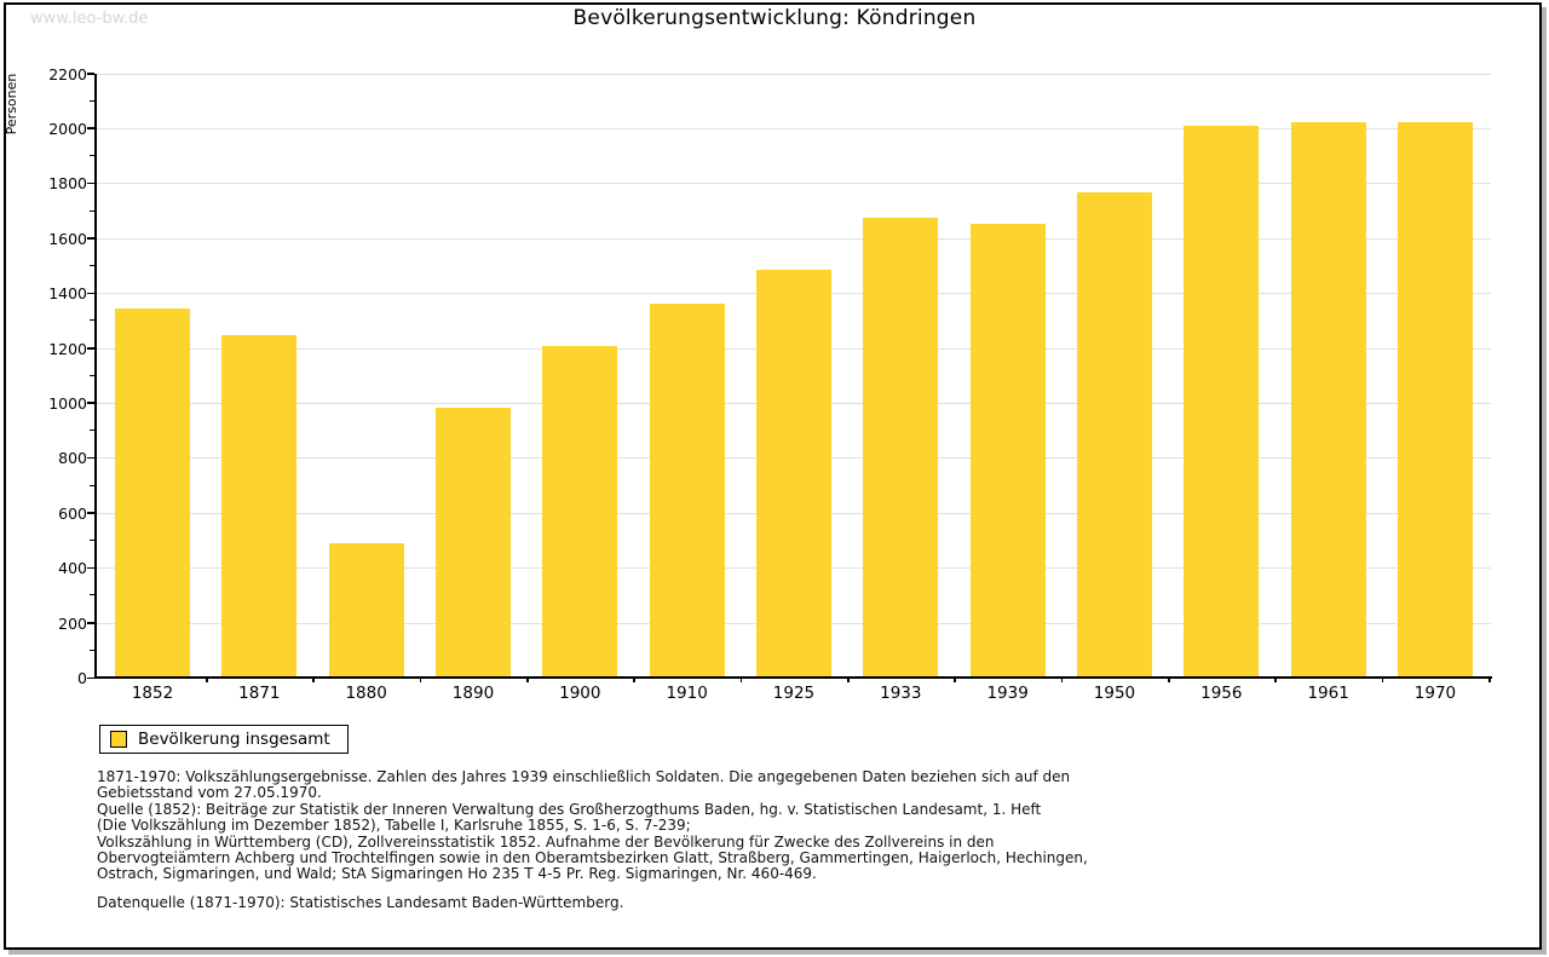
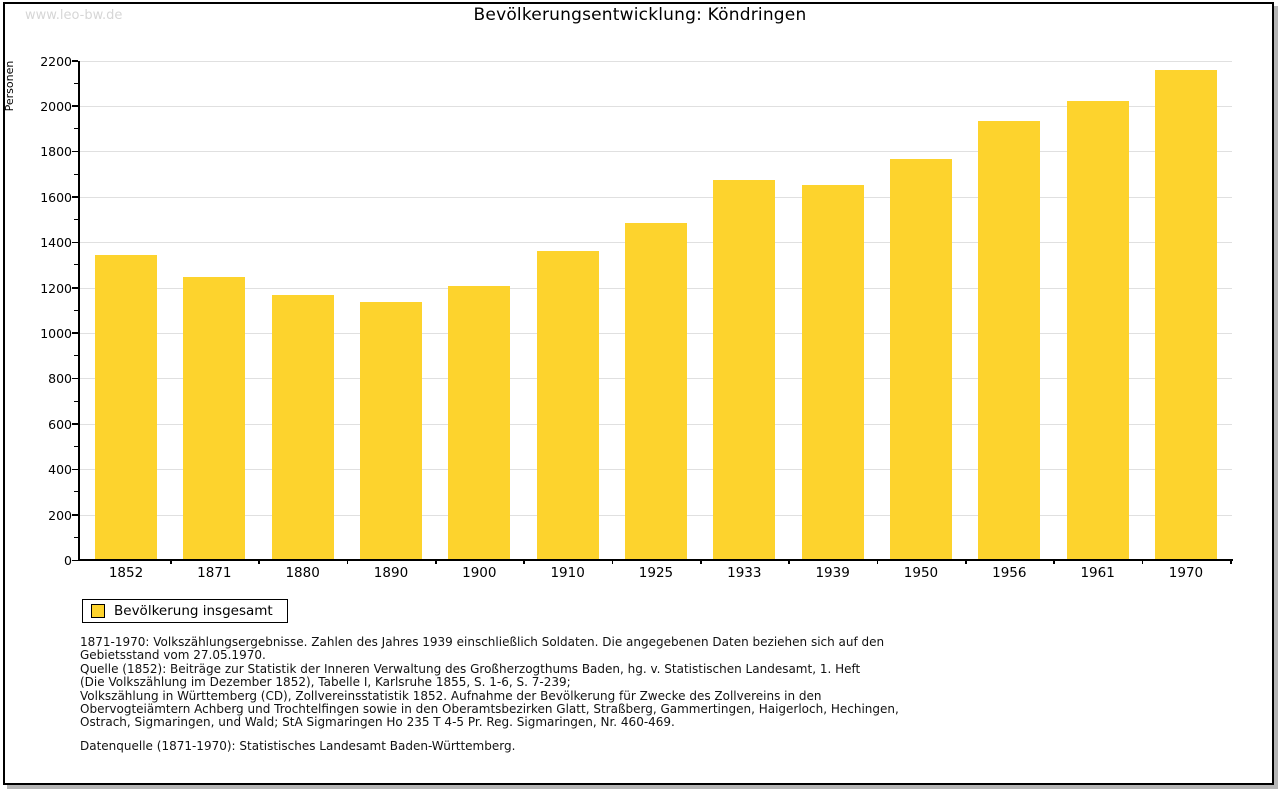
1880: 490 -> 1160
1890: 980 -> 1140
1956: 2010 -> 1940
1970: 2020 -> 2160
